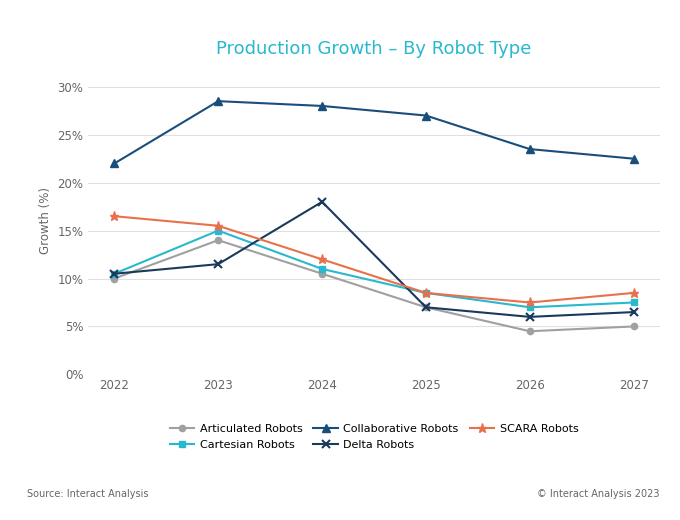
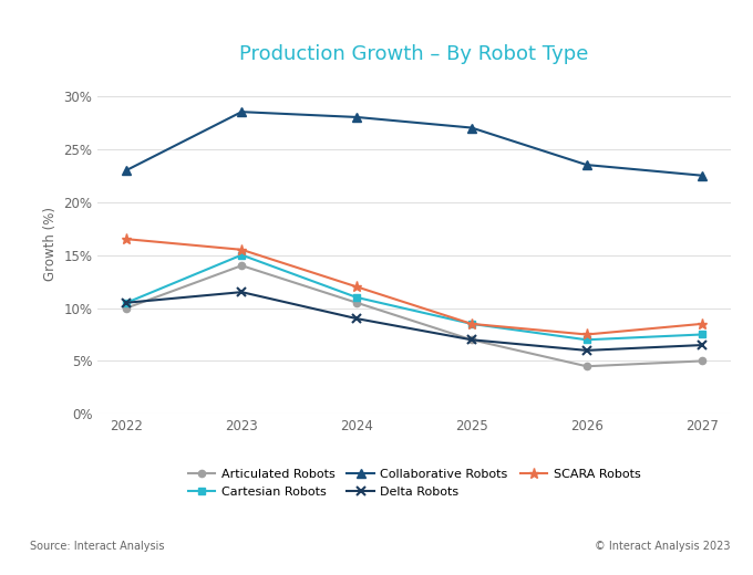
Collaborative Robots/2022: 22.0% -> 23.0%
Delta Robots/2024: 18.0% -> 9.0%
